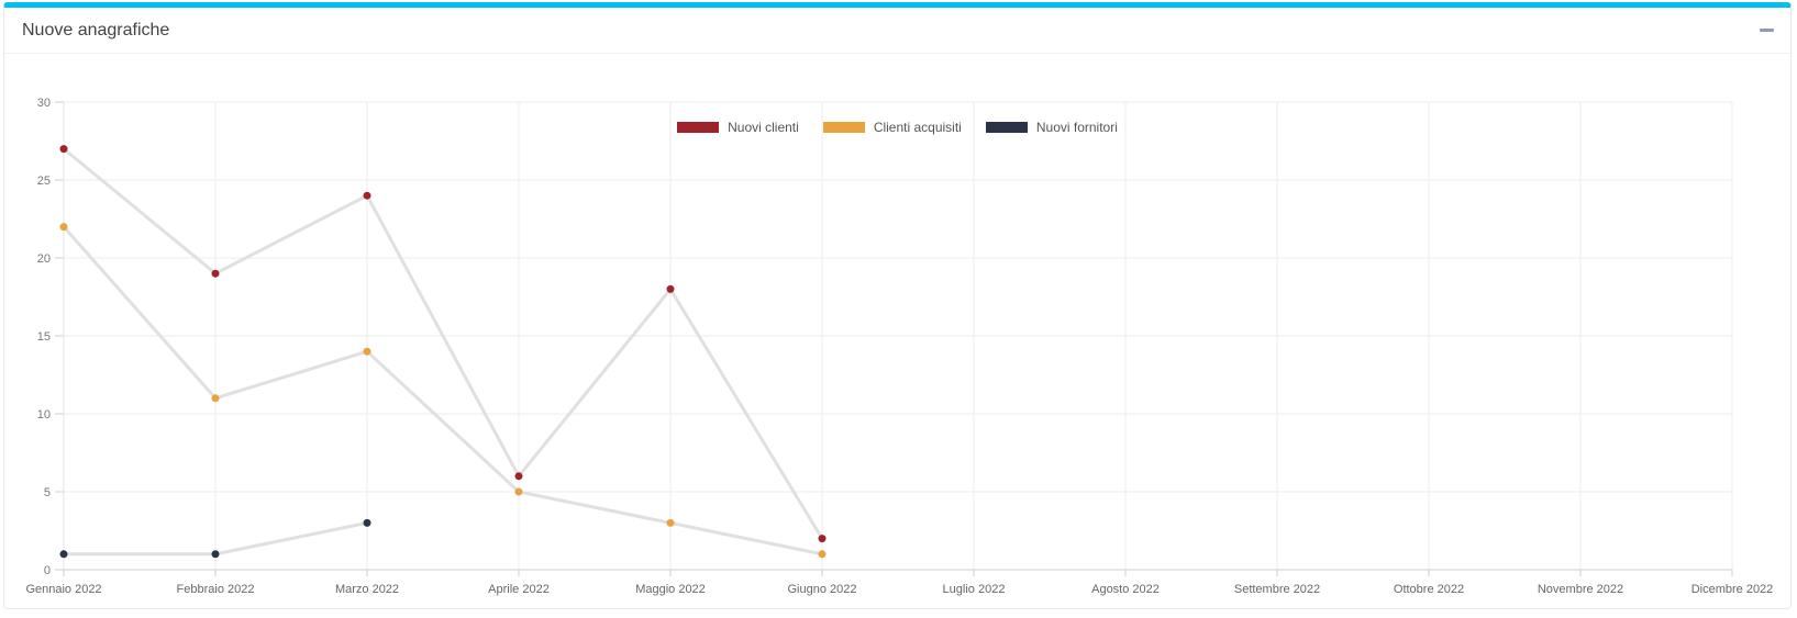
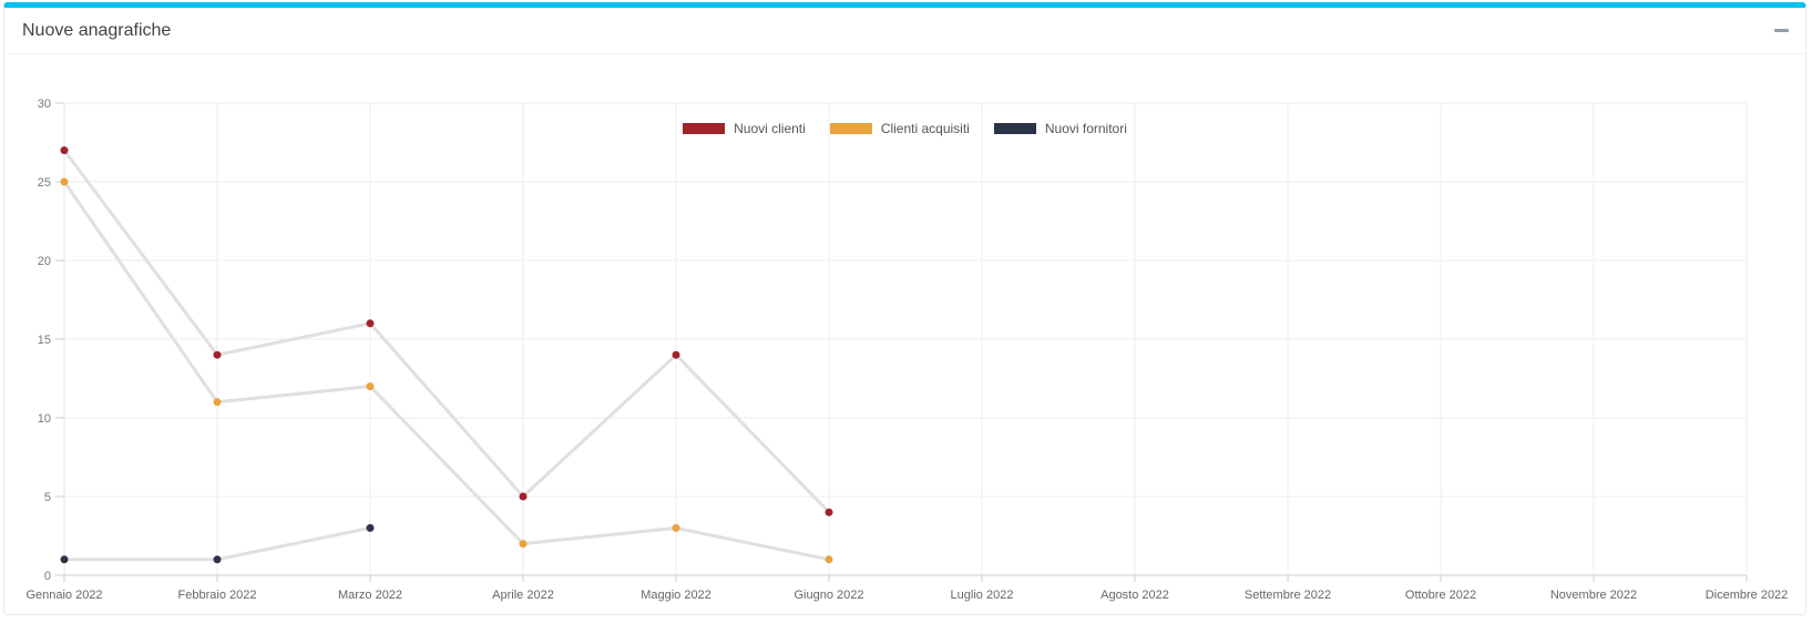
Clienti acquisiti/Gennaio 2022: 22 -> 25
Nuovi clienti/Febbraio 2022: 19 -> 14
Nuovi clienti/Marzo 2022: 24 -> 16
Clienti acquisiti/Marzo 2022: 14 -> 12
Nuovi clienti/Aprile 2022: 6 -> 5
Clienti acquisiti/Aprile 2022: 5 -> 2
Nuovi clienti/Maggio 2022: 18 -> 14
Nuovi clienti/Giugno 2022: 2 -> 4
